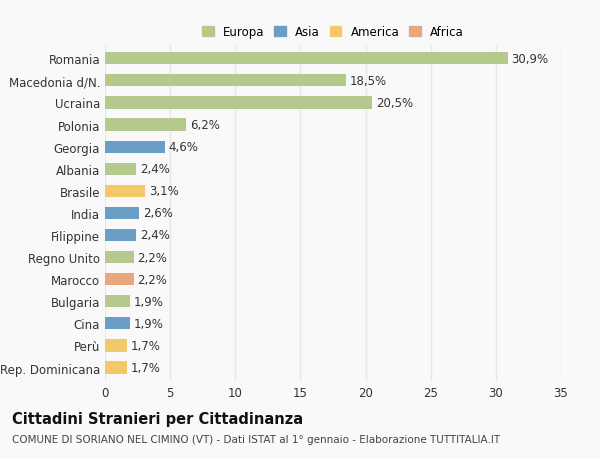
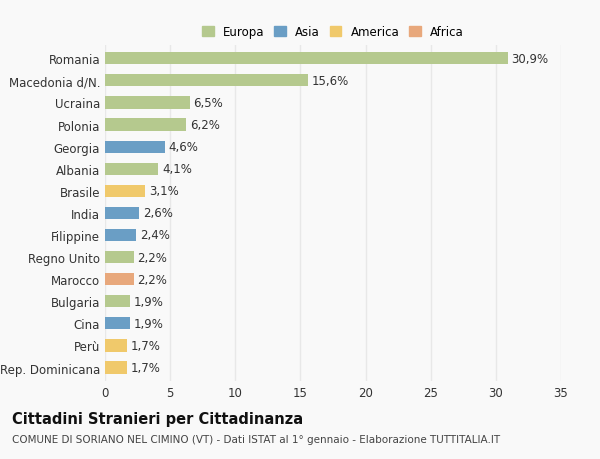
Macedonia d/N.: 18,5% -> 15,6%
Ucraina: 20,5% -> 6,5%
Albania: 2,4% -> 4,1%
